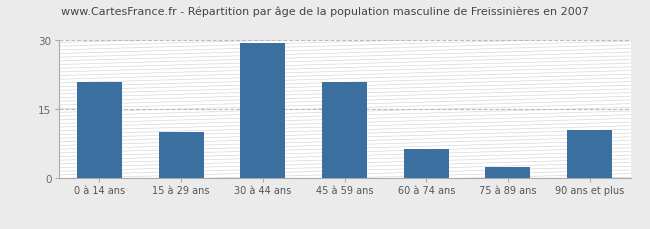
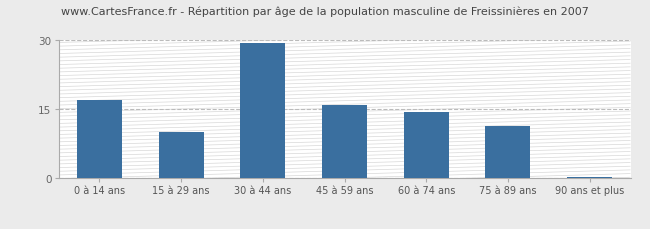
0 à 14 ans: 21.0 -> 17.0
45 à 59 ans: 21.0 -> 16.0
60 à 74 ans: 6.5 -> 14.5
75 à 89 ans: 2.5 -> 11.5
90 ans et plus: 10.5 -> 0.4
